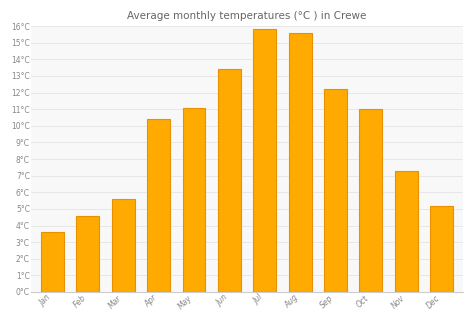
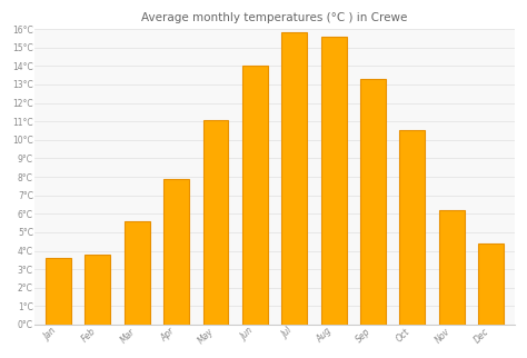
Feb: 4.6°C -> 3.8°C
Apr: 10.4°C -> 7.9°C
Jun: 13.4°C -> 14.0°C
Sep: 12.2°C -> 13.3°C
Oct: 11.0°C -> 10.5°C
Nov: 7.3°C -> 6.2°C
Dec: 5.2°C -> 4.4°C
